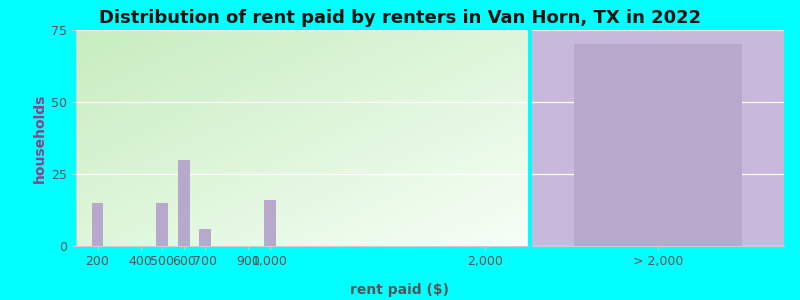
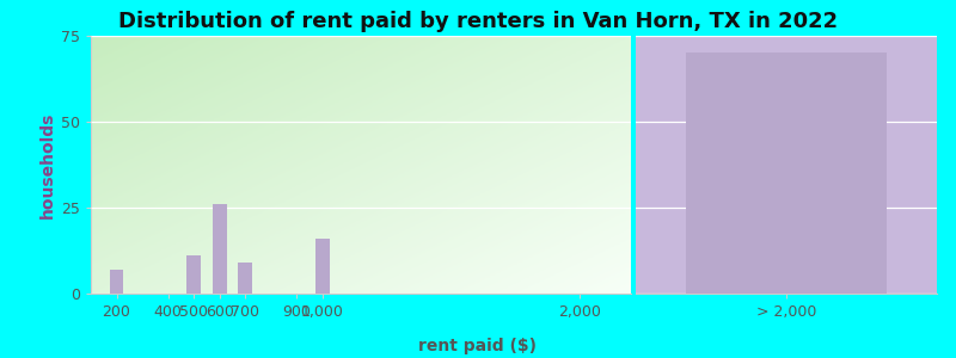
200: 15 -> 7
500: 15 -> 11
600: 30 -> 26
700: 6 -> 9
